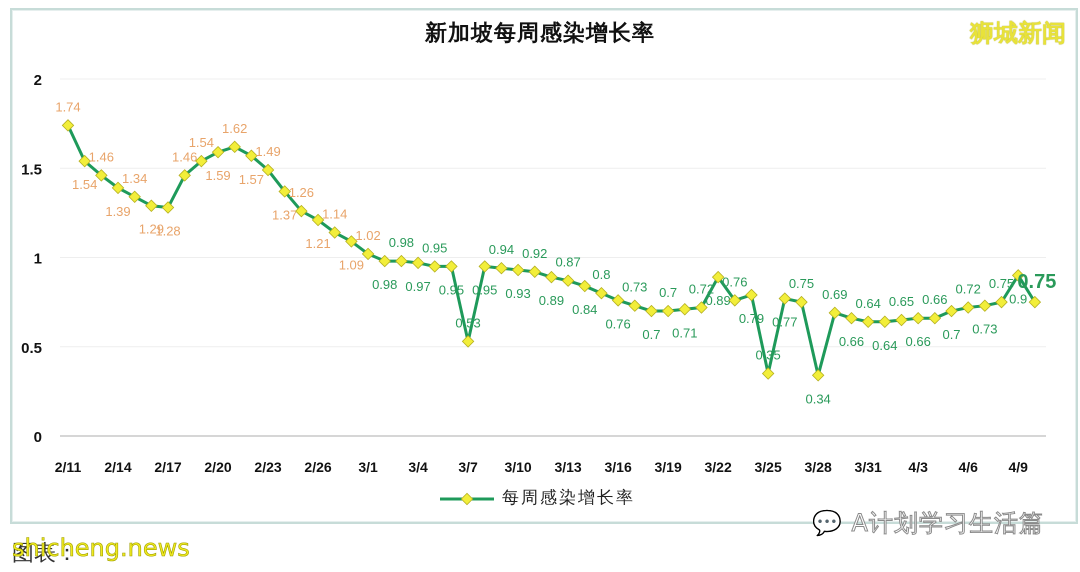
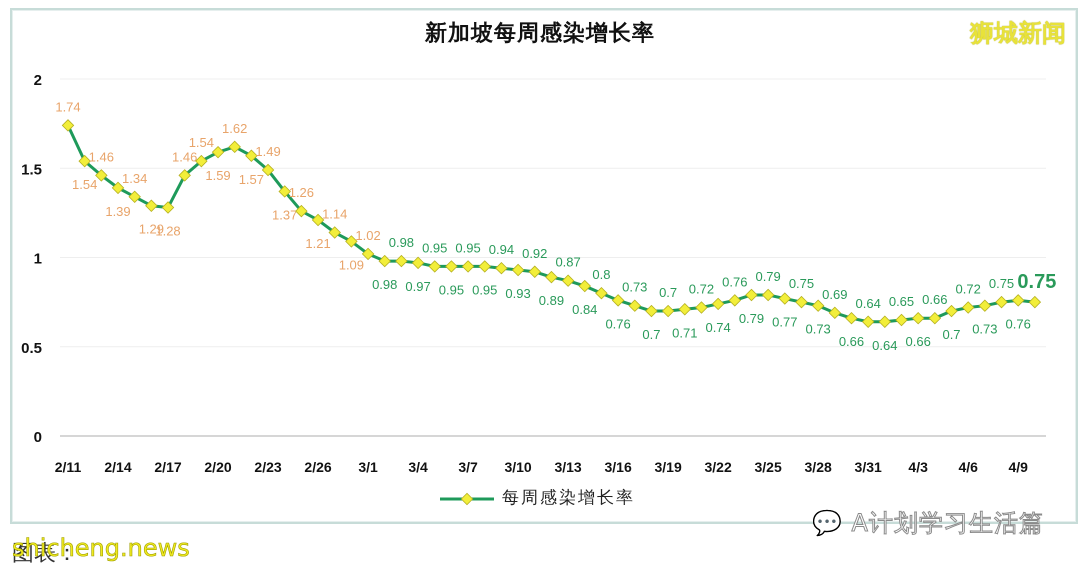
3/7: 0.53 -> 0.95
3/22: 0.89 -> 0.74
3/25: 0.35 -> 0.79
3/28: 0.34 -> 0.73
4/9: 0.9 -> 0.76
